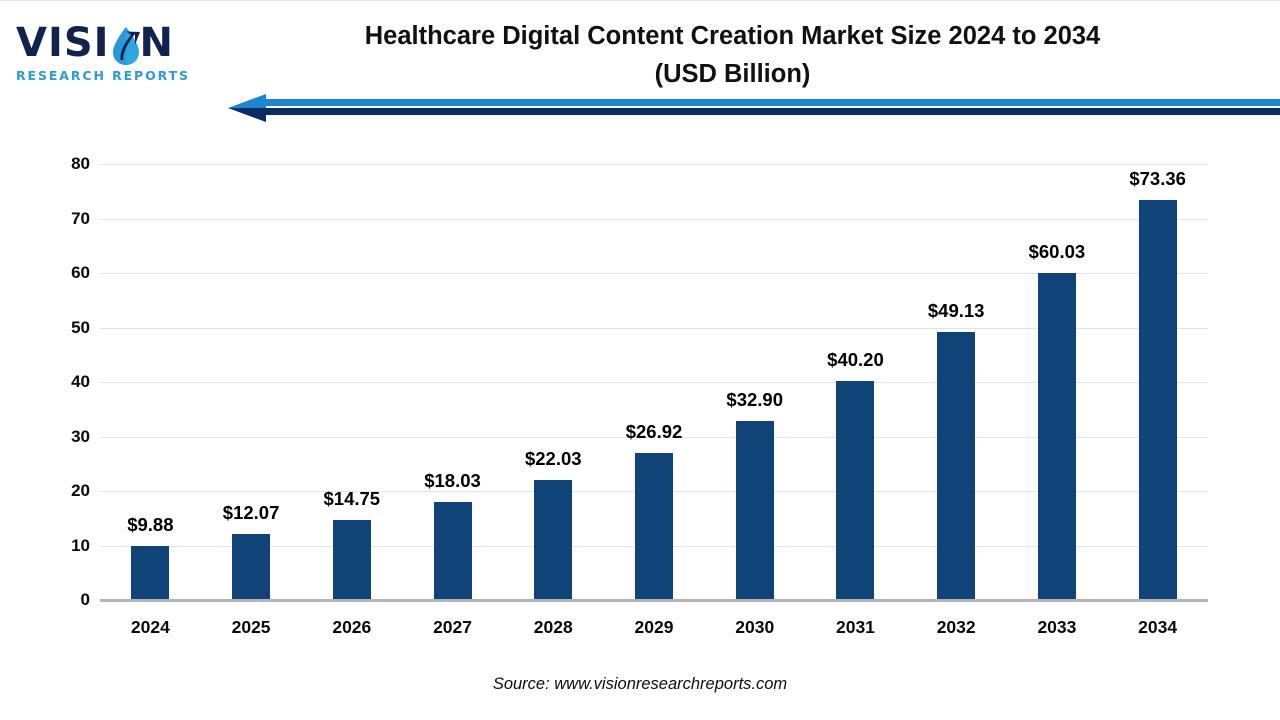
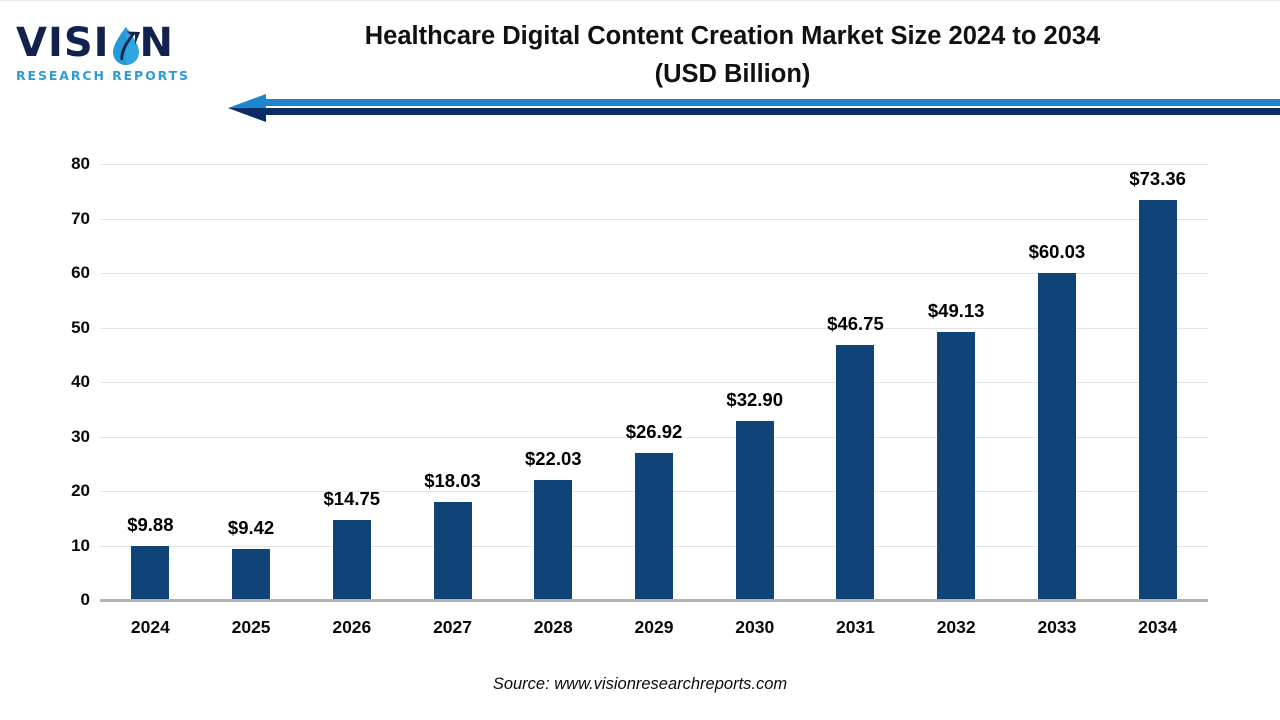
2025: $12.07 -> $9.42
2031: $40.20 -> $46.75
